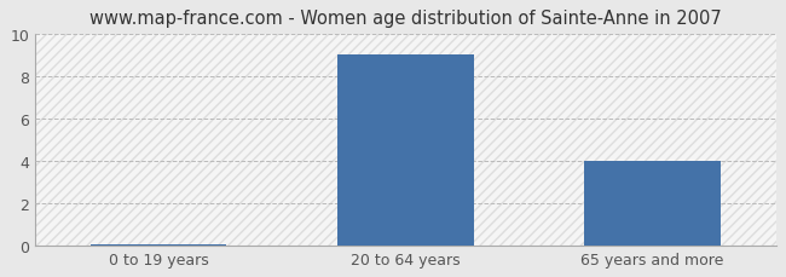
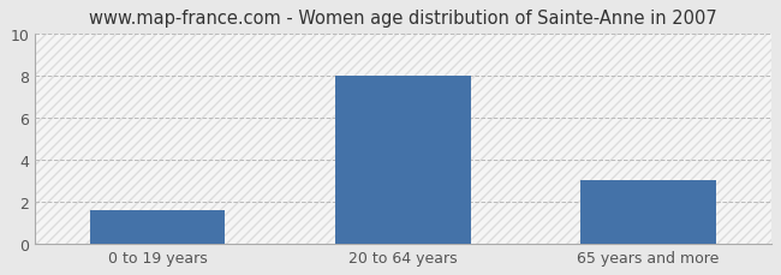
0 to 19 years: 0.1 -> 1.6
20 to 64 years: 9.0 -> 8.0
65 years and more: 4.0 -> 3.0
